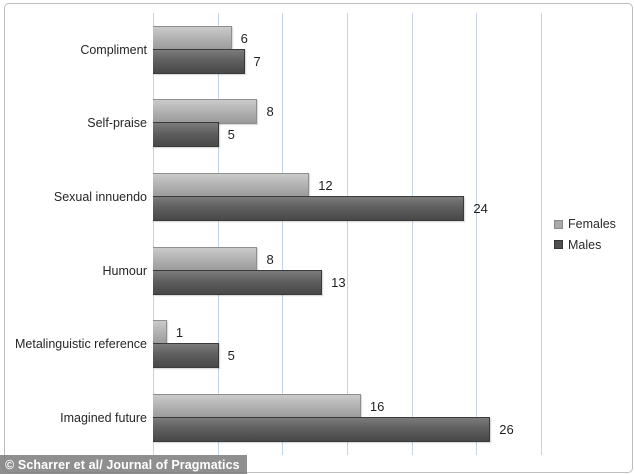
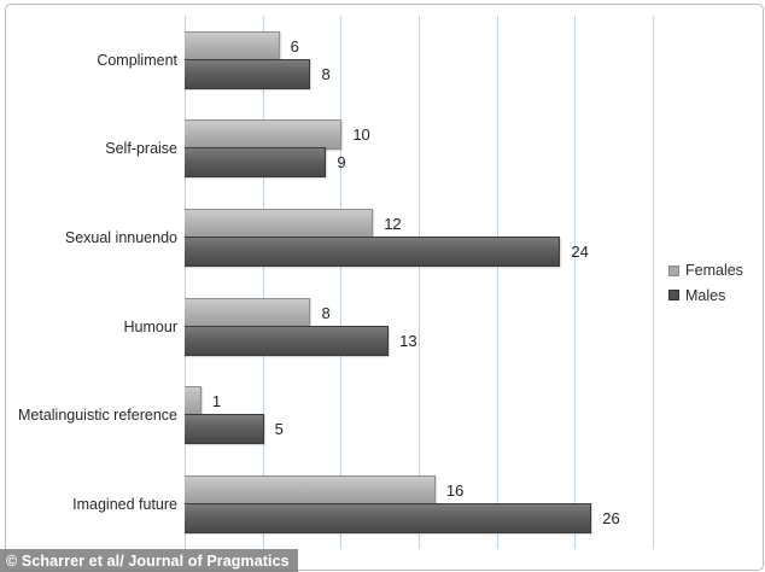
Males/Compliment: 7 -> 8
Females/Self-praise: 8 -> 10
Males/Self-praise: 5 -> 9
